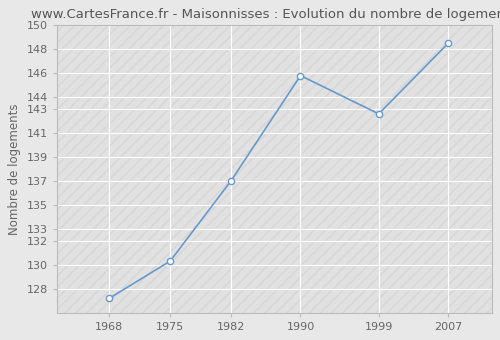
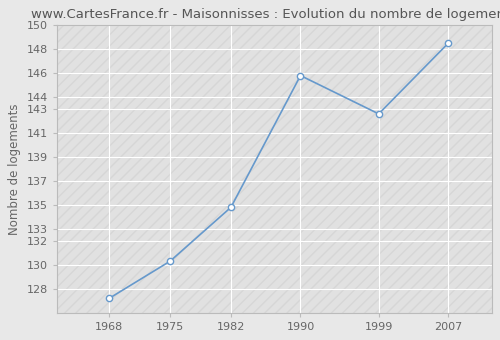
1982: 137.0 -> 134.8
